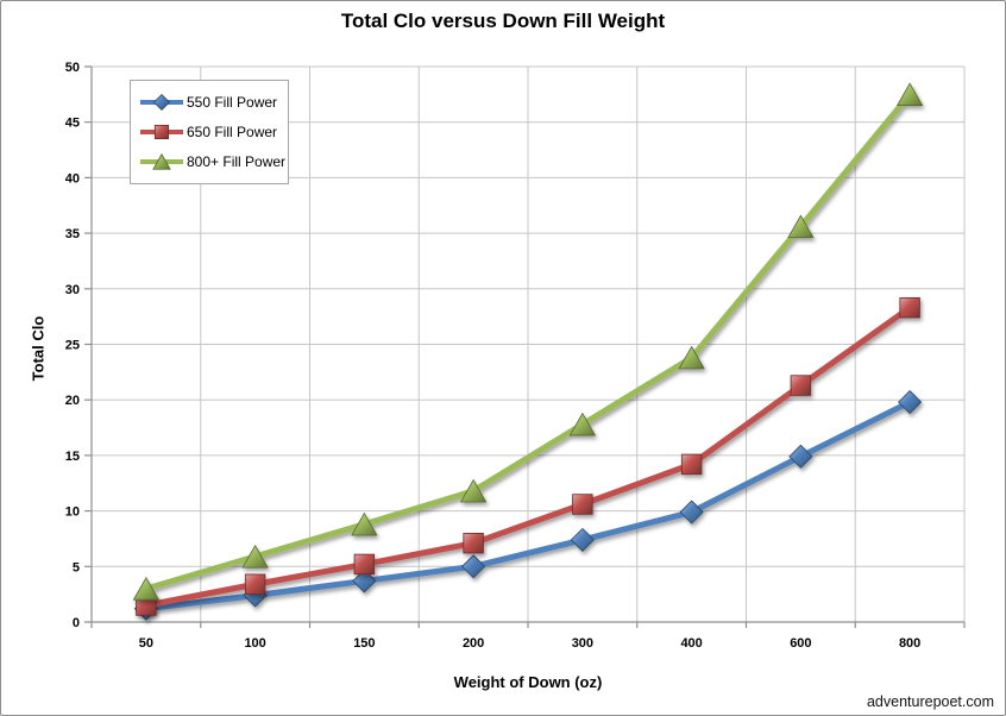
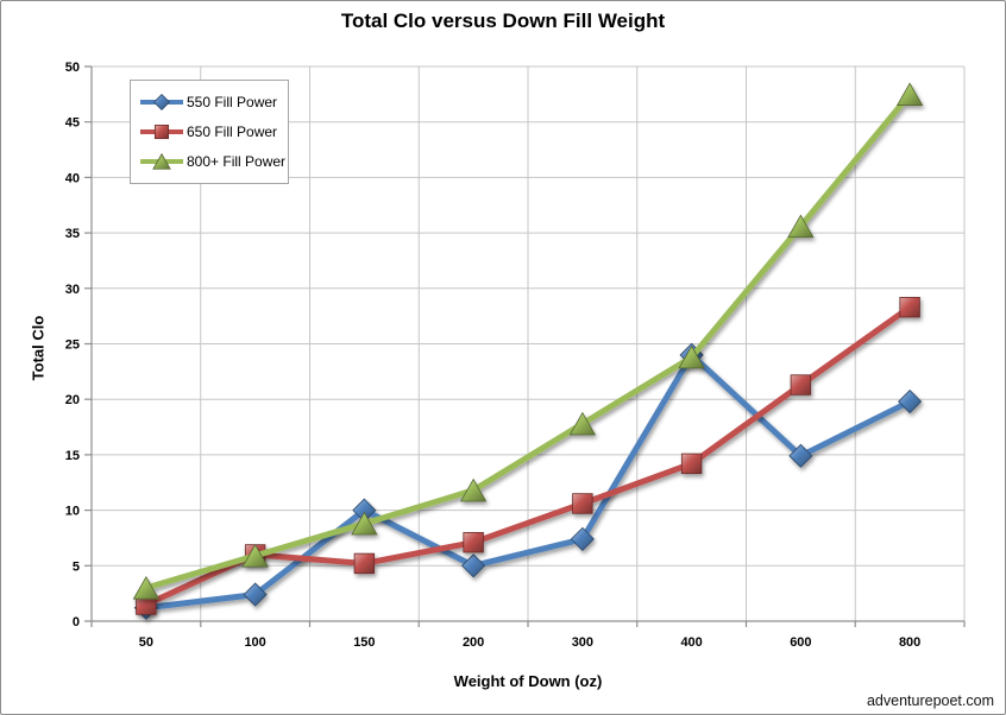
650 Fill Power/100: 3 -> 6
550 Fill Power/150: 4 -> 10
550 Fill Power/400: 10 -> 24
